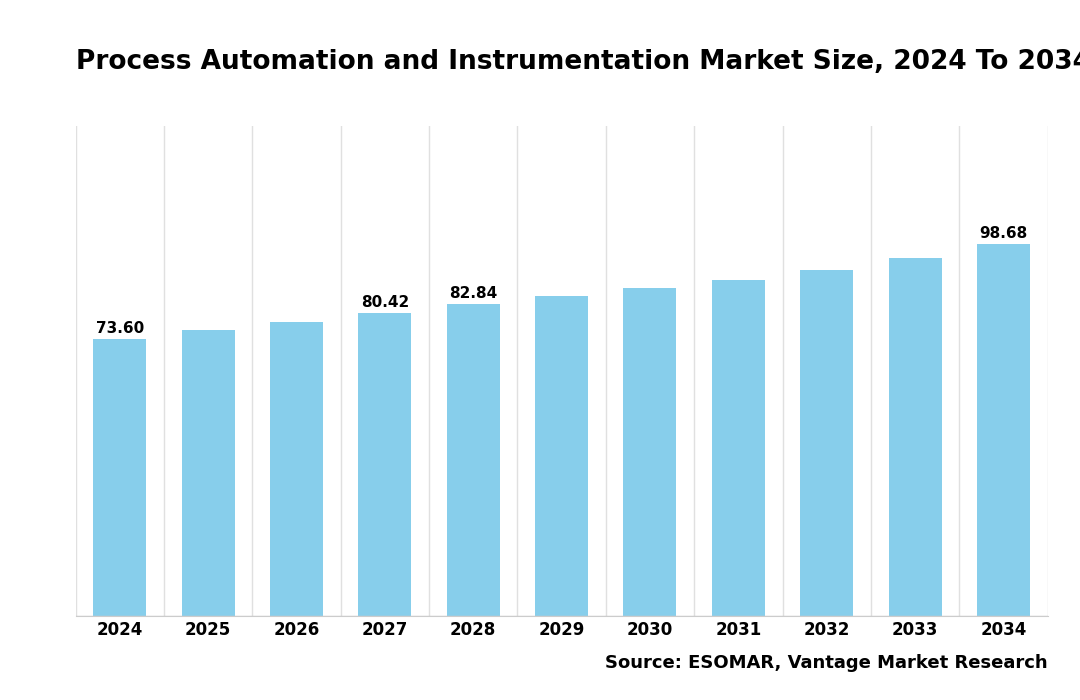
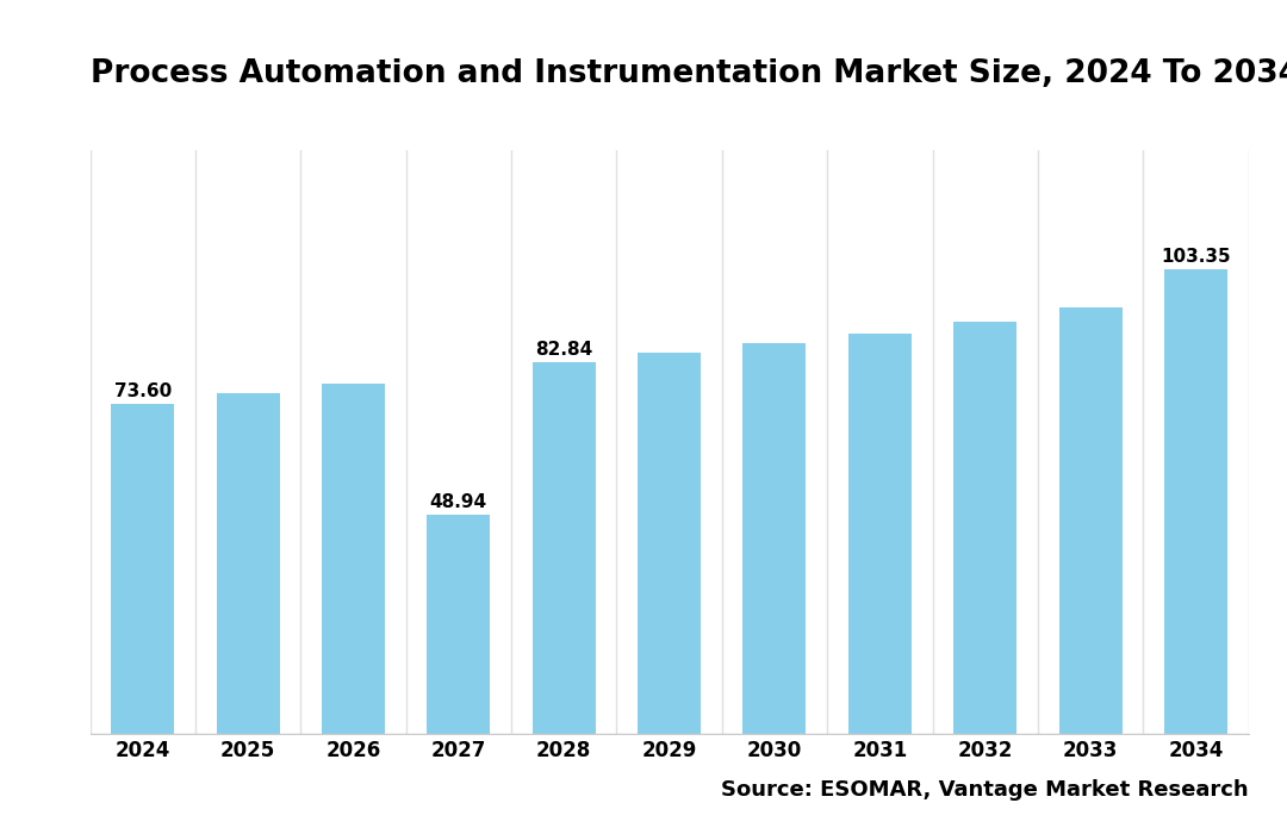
2027: 80.42 -> 48.94
2034: 98.68 -> 103.35
